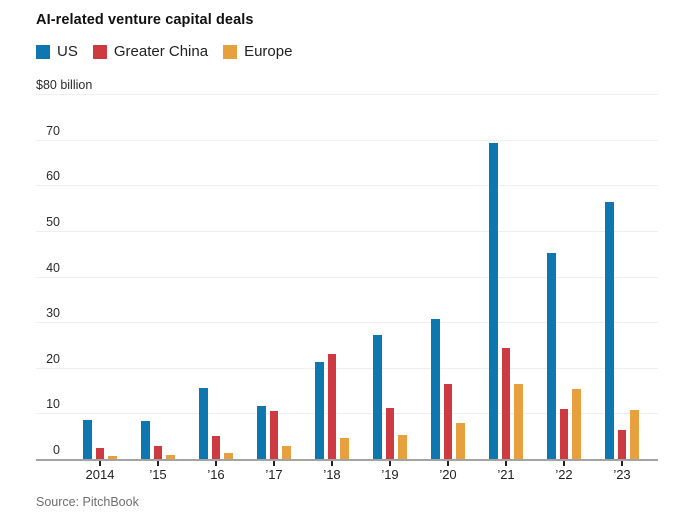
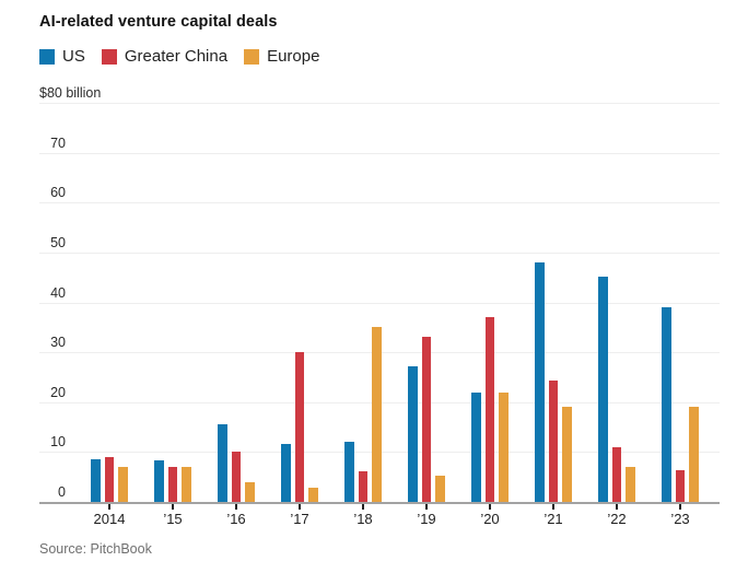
Greater China/2014: 2 -> 9
Europe/2014: 1 -> 7
Greater China/’15: 3 -> 7
Europe/’15: 1 -> 7
Greater China/’16: 5 -> 10
Europe/’16: 1 -> 4
Greater China/’17: 11 -> 30
US/’18: 21 -> 12
Greater China/’18: 23 -> 6
Europe/’18: 5 -> 35
Greater China/’19: 11 -> 33
US/’20: 31 -> 22
Greater China/’20: 16 -> 37
Europe/’20: 8 -> 22
US/’21: 69 -> 48
Europe/’21: 16 -> 19
Europe/’22: 15 -> 7
US/’23: 56 -> 39
Europe/’23: 11 -> 19
